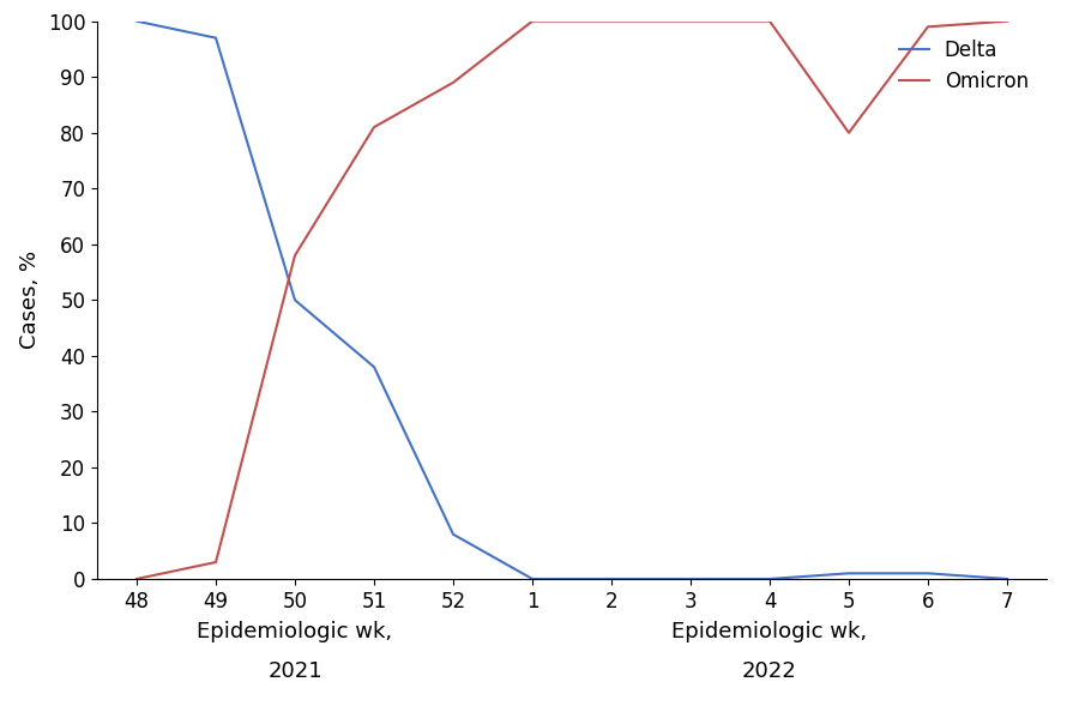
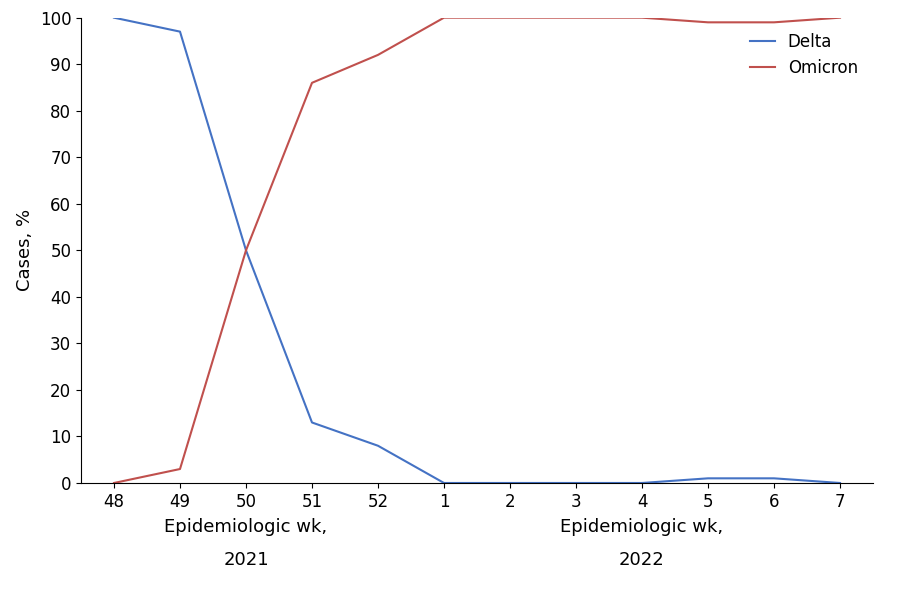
Omicron/50: 58 -> 50
Delta/51: 38 -> 13
Omicron/51: 81 -> 86
Omicron/52: 89 -> 92
Omicron/5: 80 -> 99
